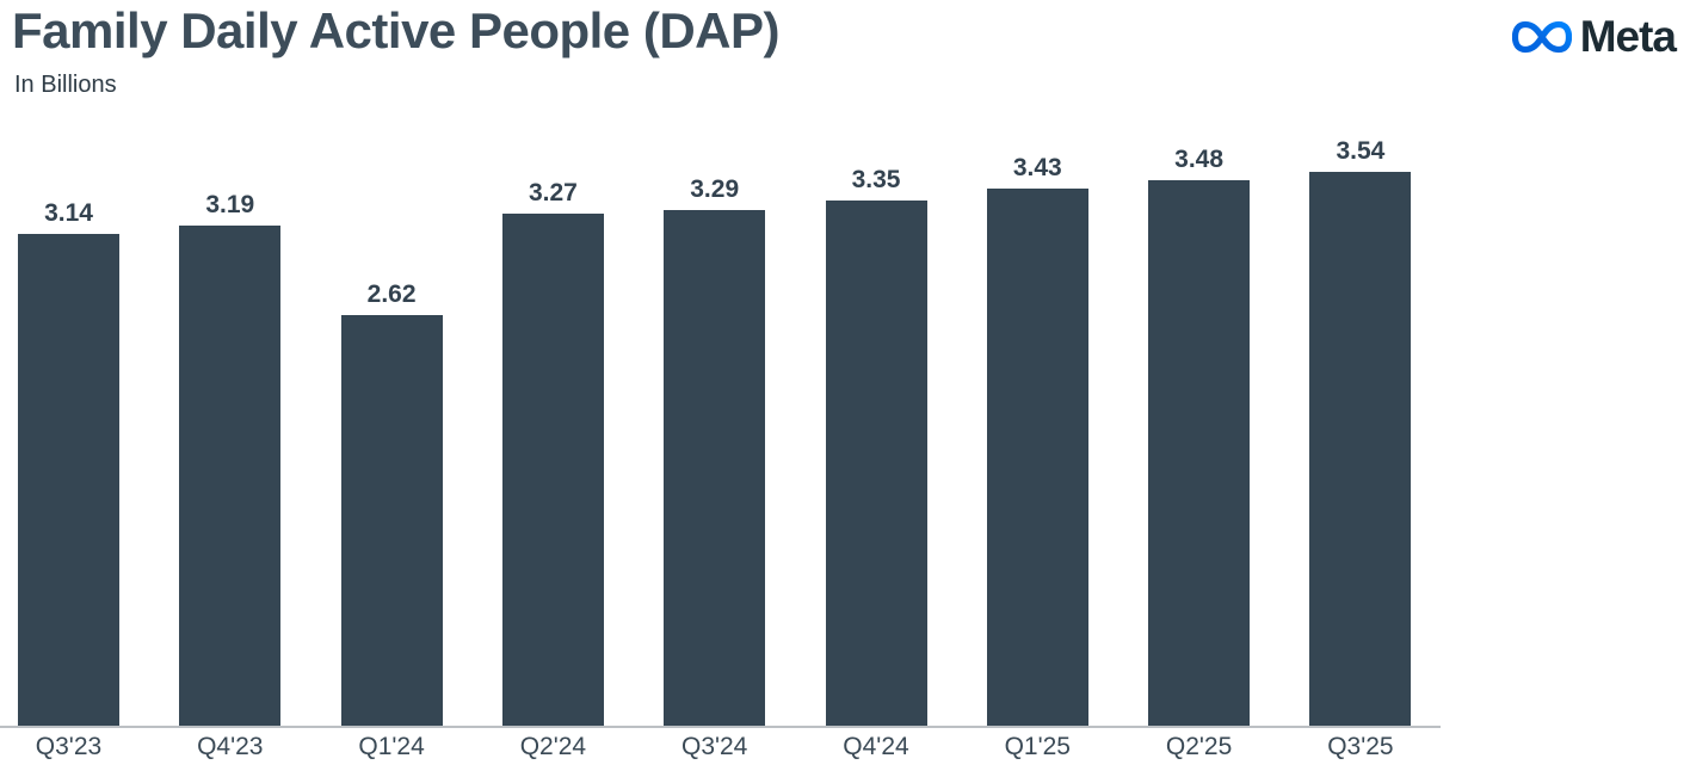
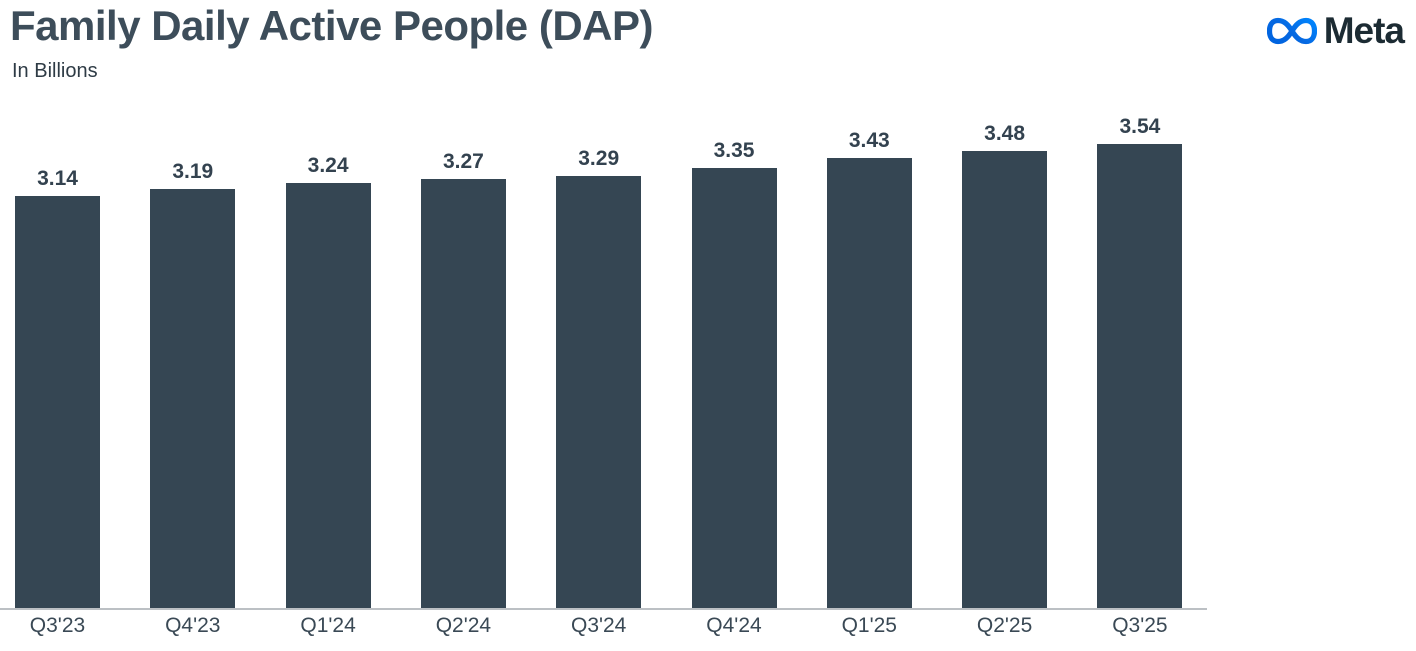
Q1'24: 2.62 -> 3.24
